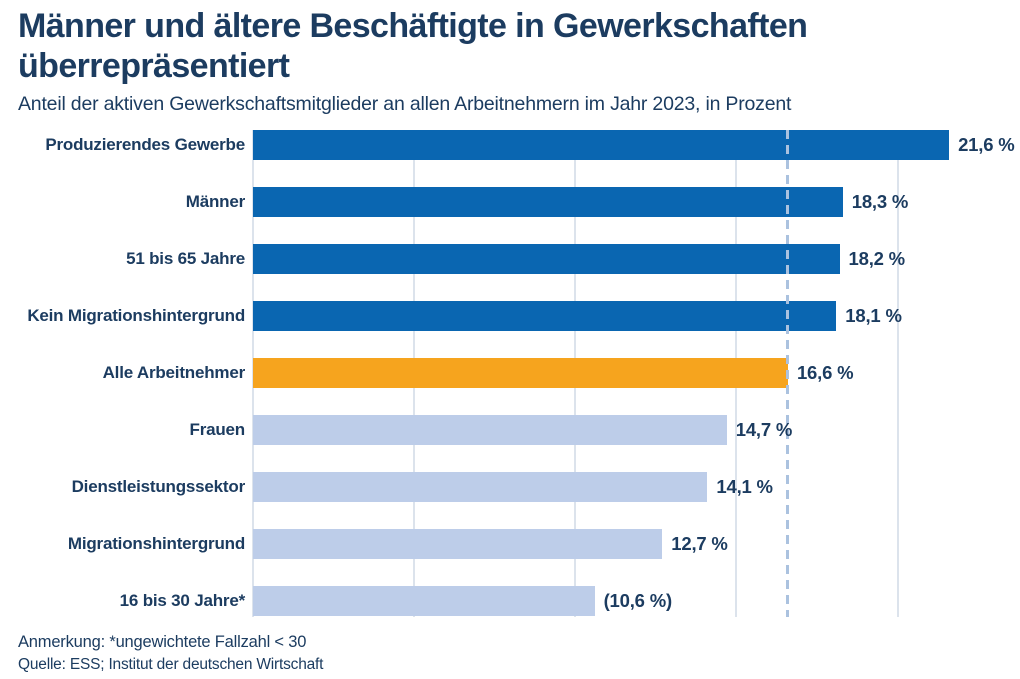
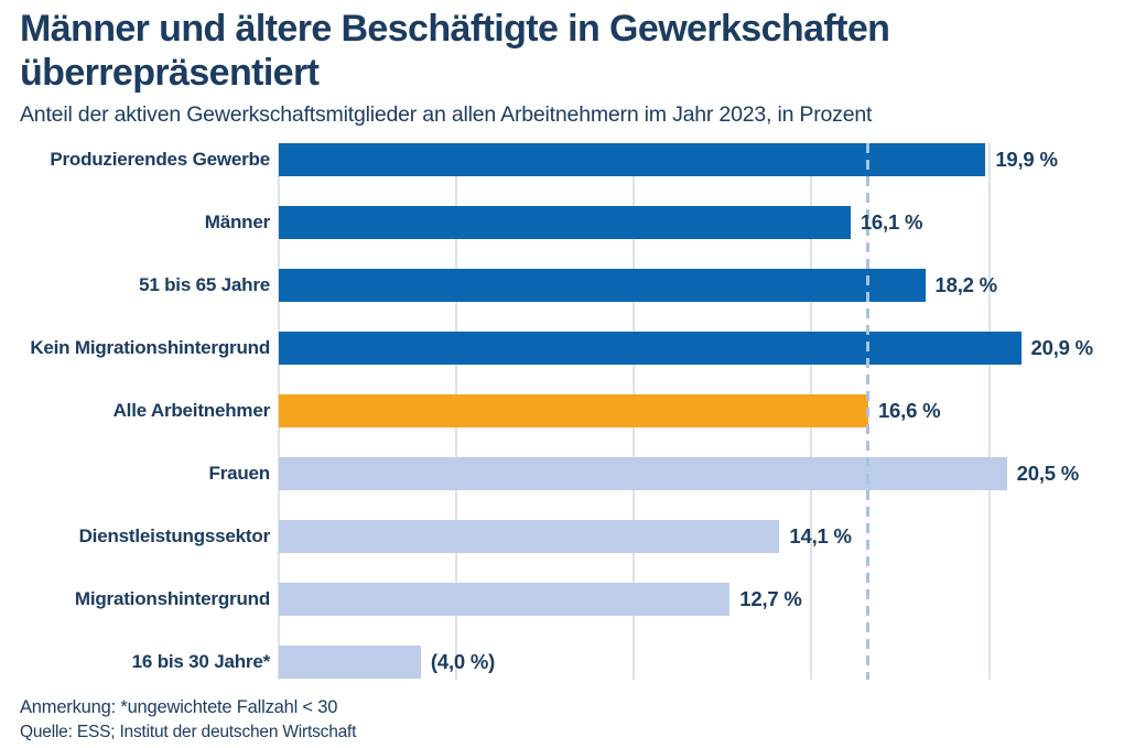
Produzierendes Gewerbe: 21,6 -> 19,9
Männer: 18,3 -> 16,1
Kein Migrationshintergrund: 18,1 -> 20,9
Frauen: 14,7 -> 20,5
16 bis 30 Jahre*: 10,6 -> 4,0
